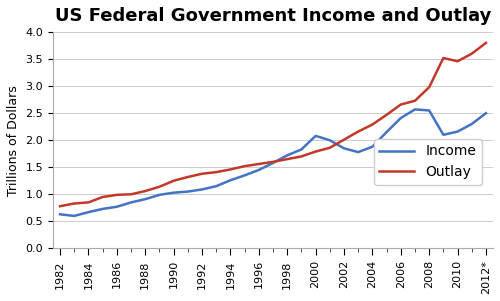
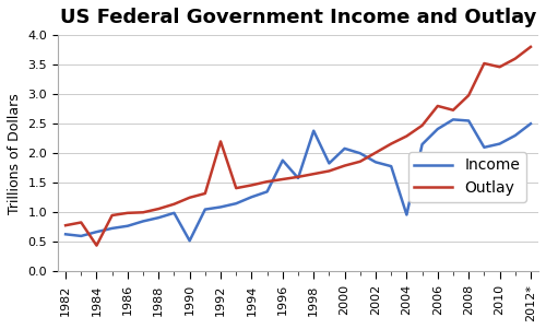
Outlay/1984: 0.85 -> 0.44
Income/1990: 1.03 -> 0.52
Outlay/1992: 1.38 -> 2.20
Income/1996: 1.45 -> 1.88
Income/1998: 1.72 -> 2.38
Income/2004: 1.88 -> 0.96
Outlay/2006: 2.66 -> 2.80
